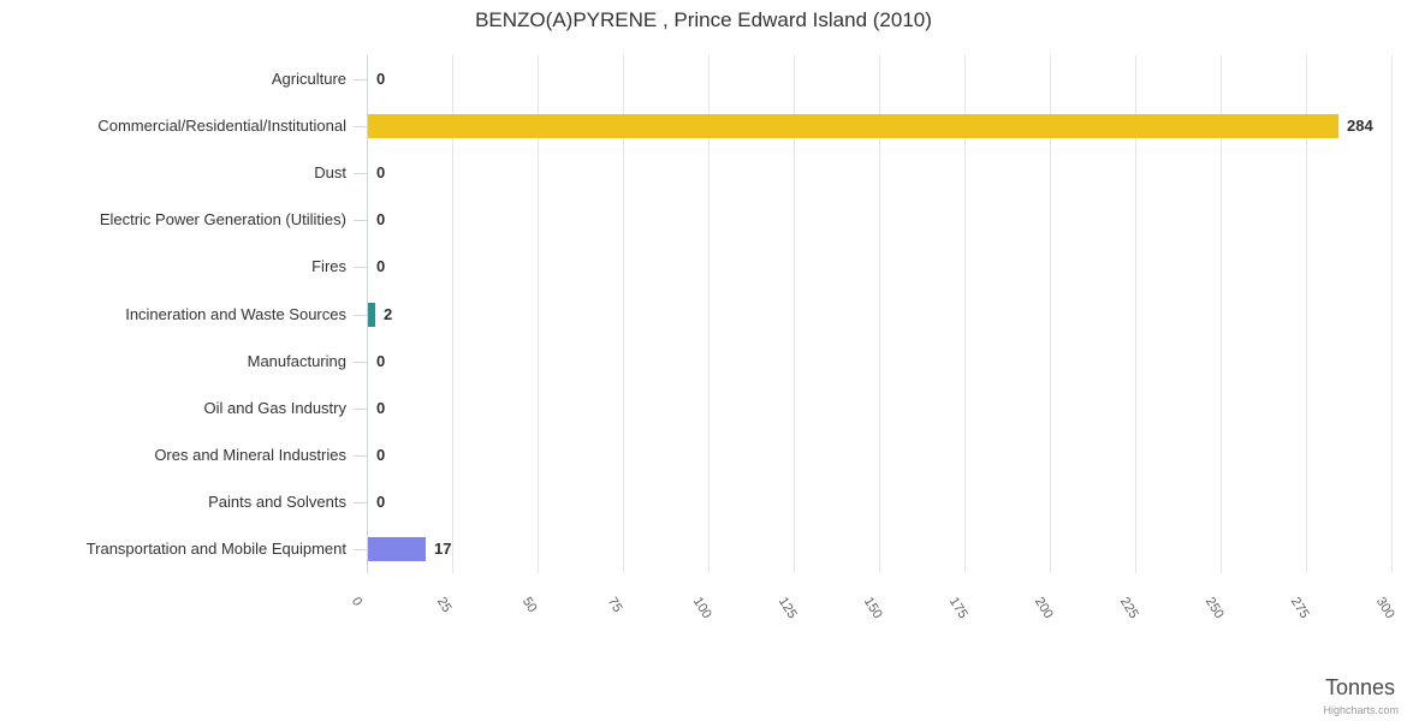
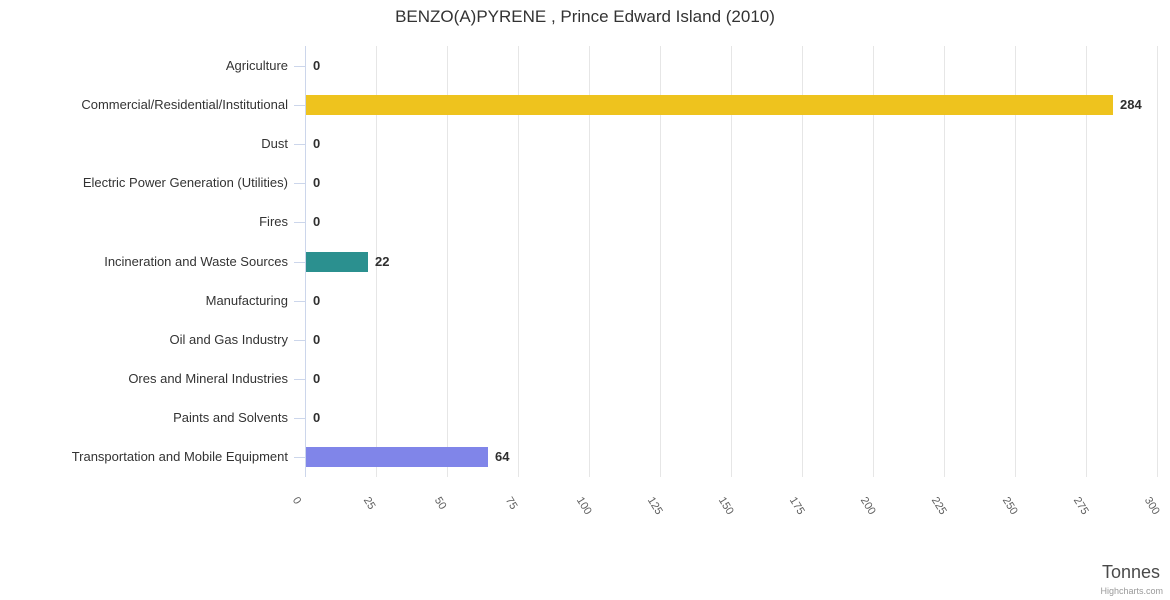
Incineration and Waste Sources: 2 -> 22
Transportation and Mobile Equipment: 17 -> 64
